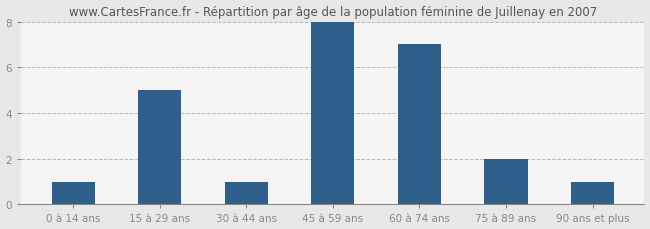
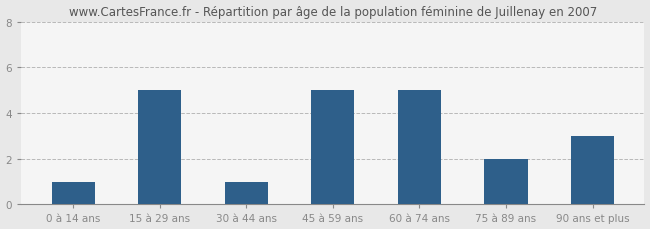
45 à 59 ans: 8 -> 5
60 à 74 ans: 7 -> 5
90 ans et plus: 1 -> 3
